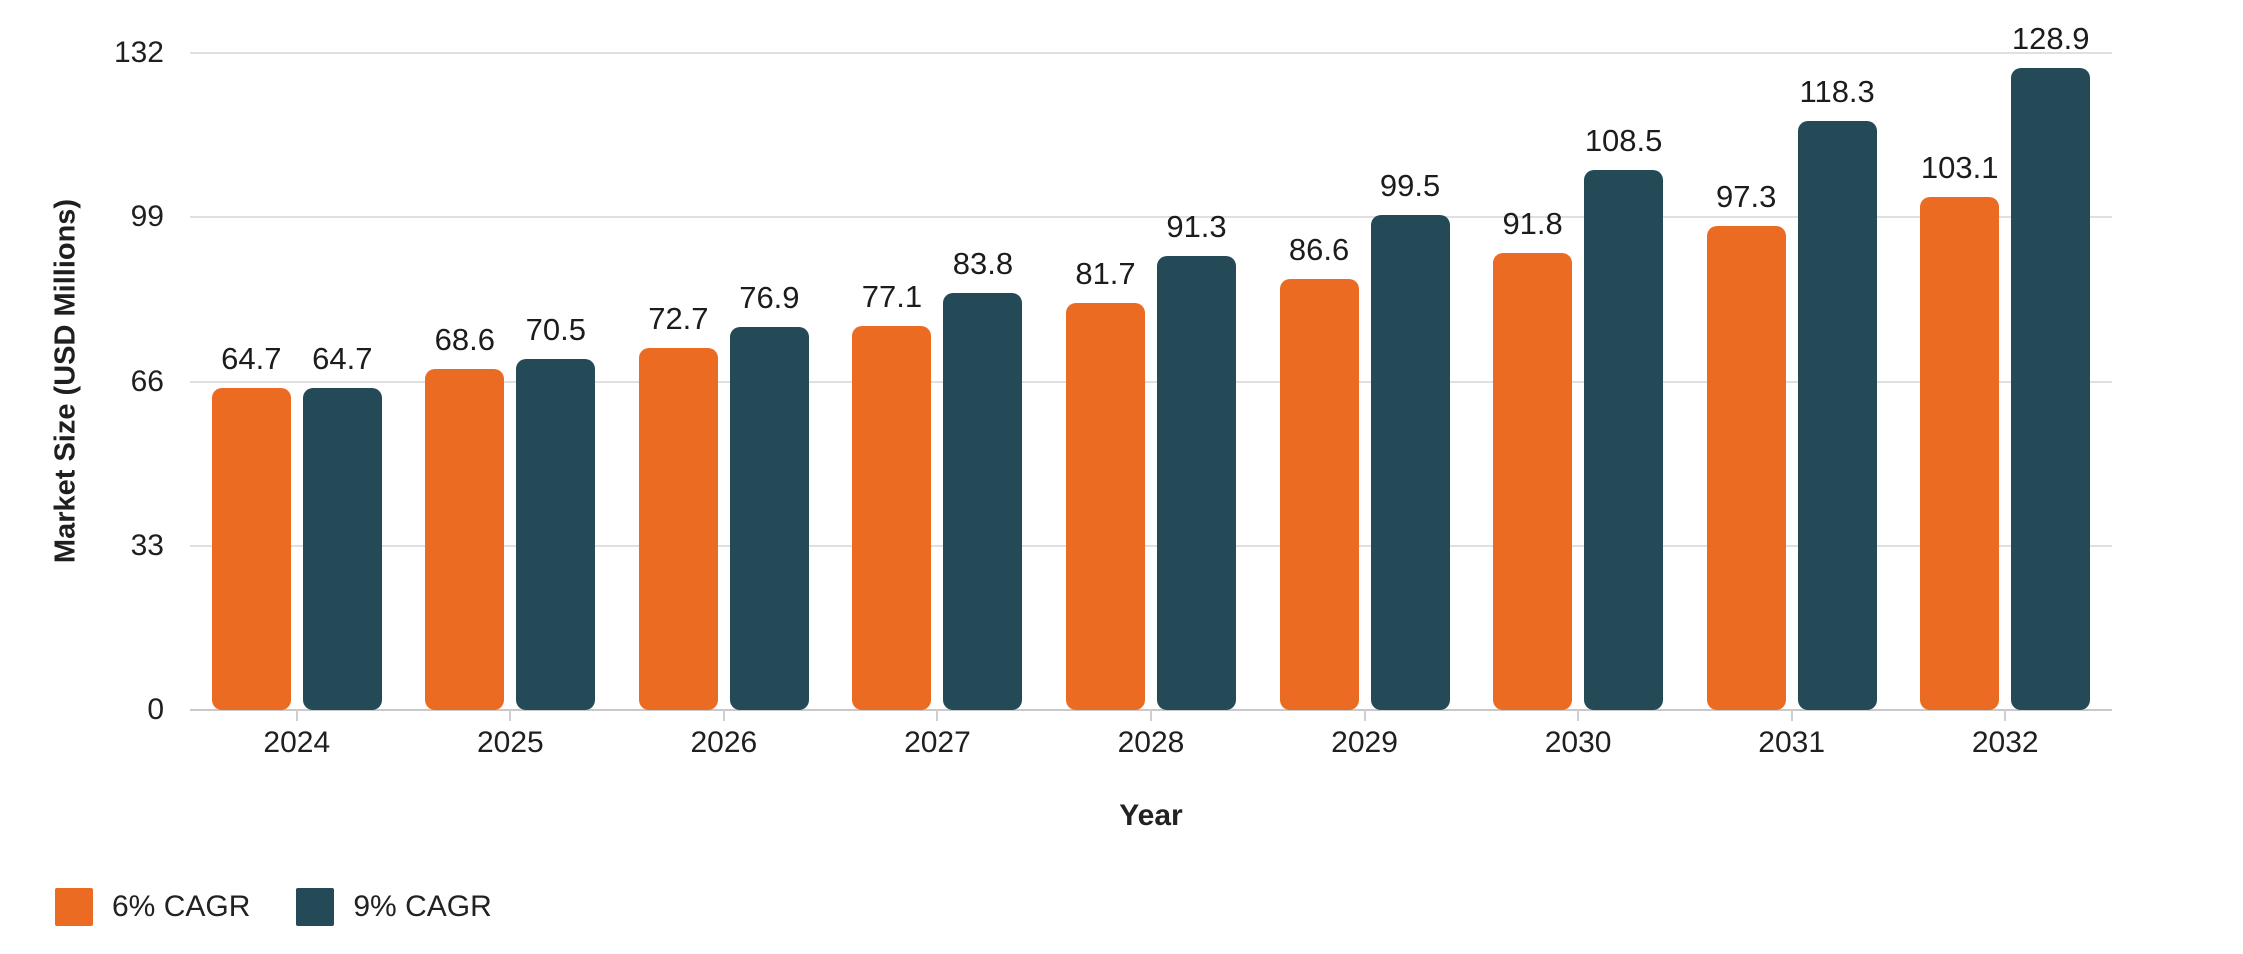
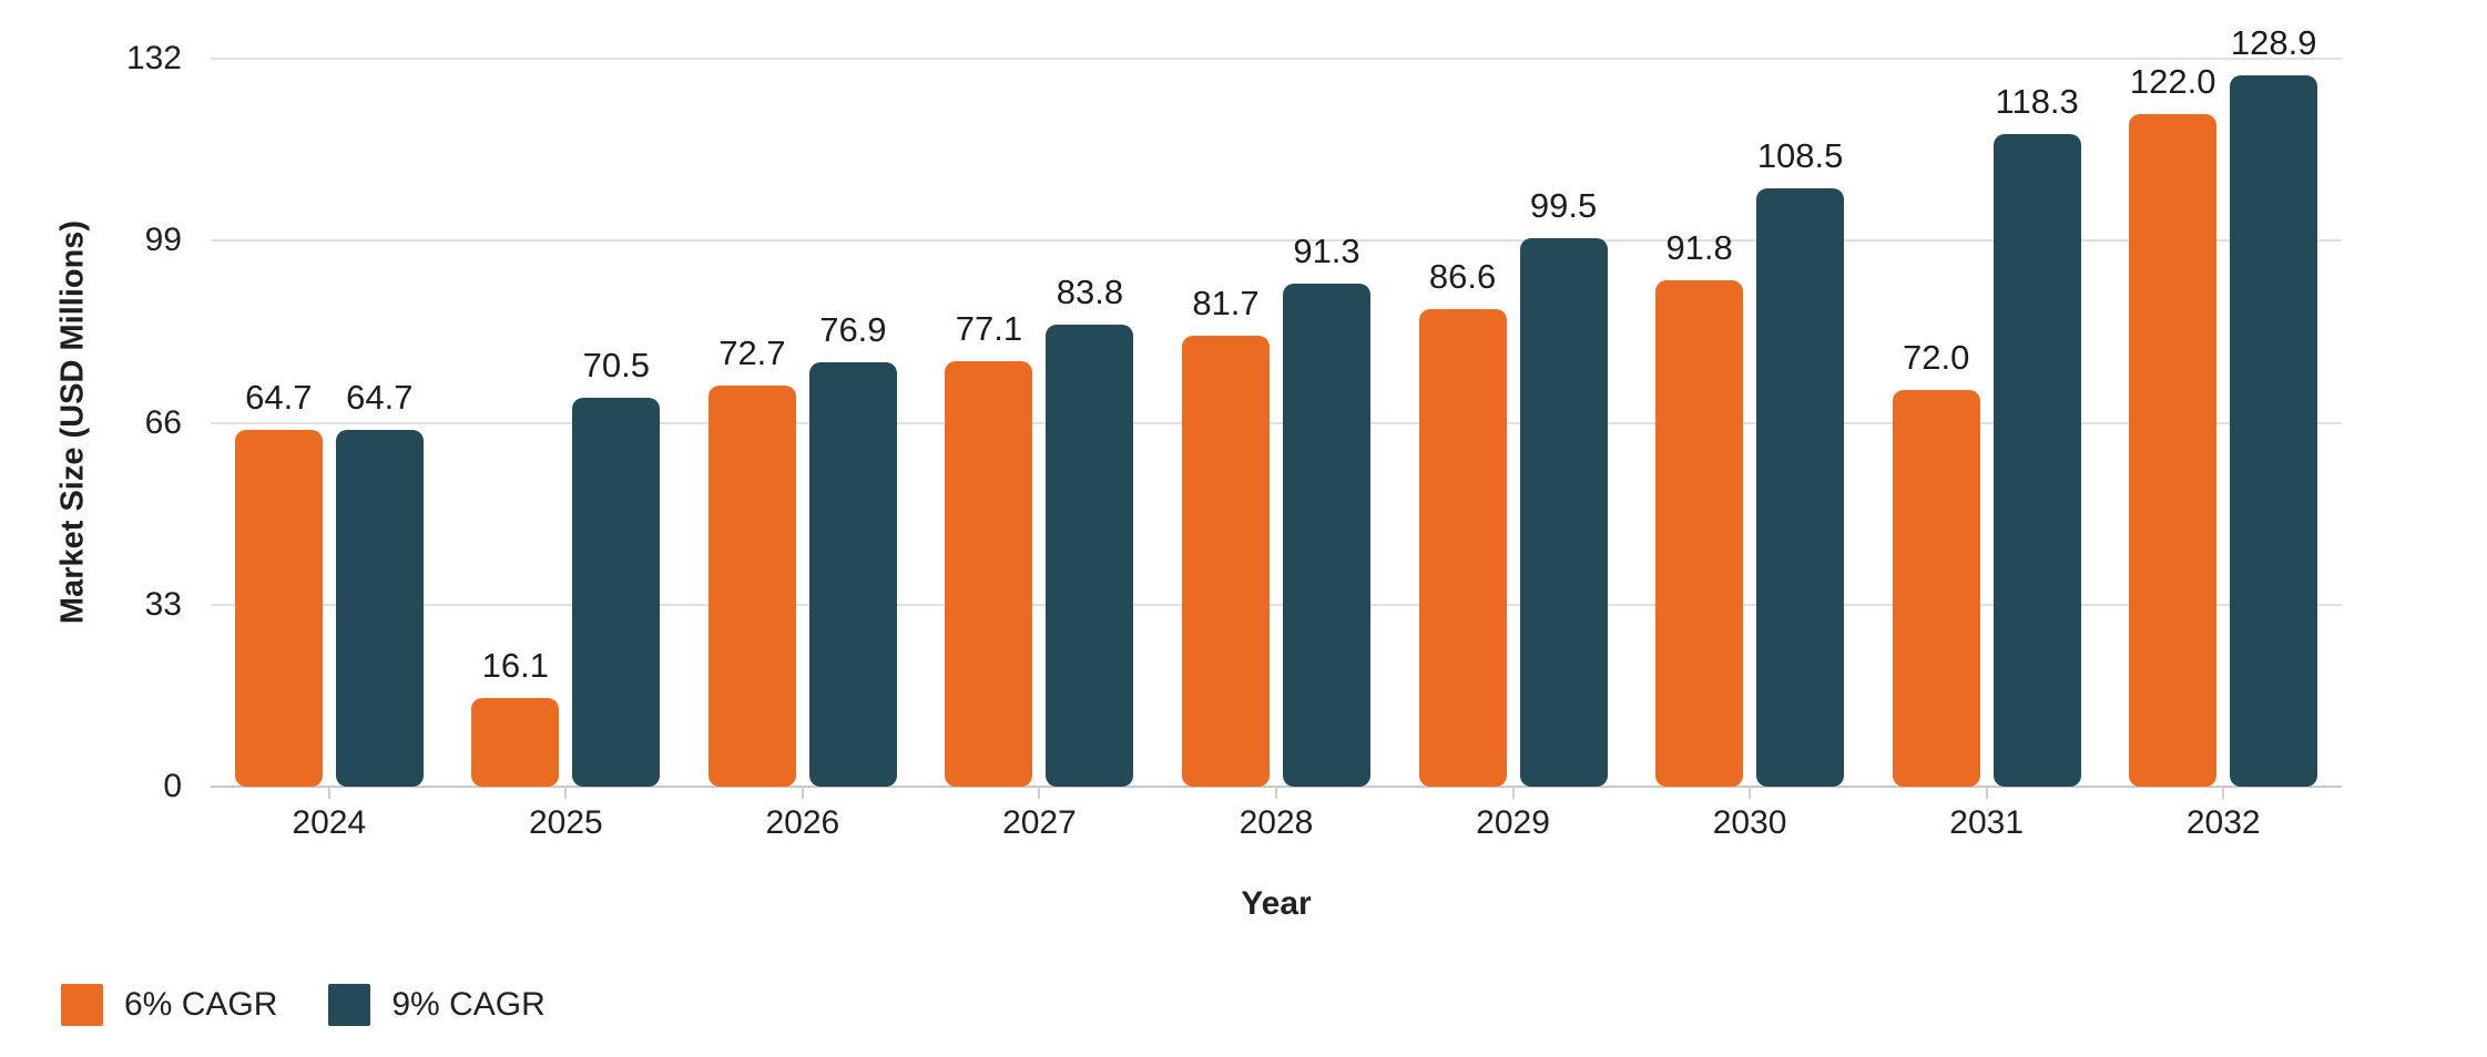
6% CAGR/2025: 68.6 -> 16.1
6% CAGR/2031: 97.3 -> 72.0
6% CAGR/2032: 103.1 -> 122.0
